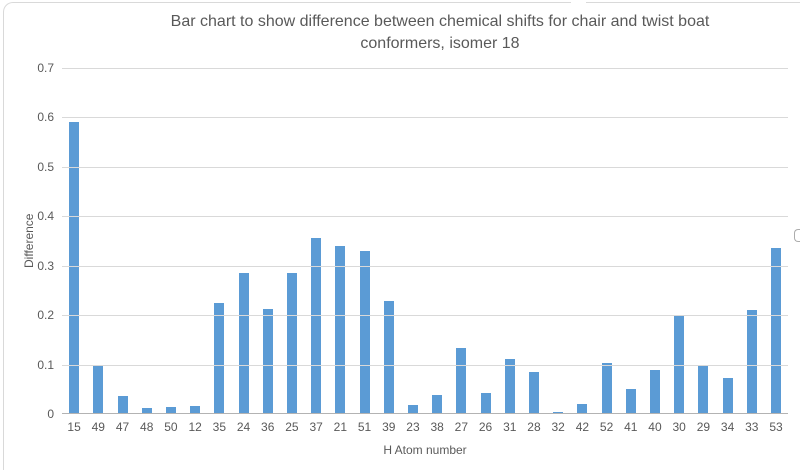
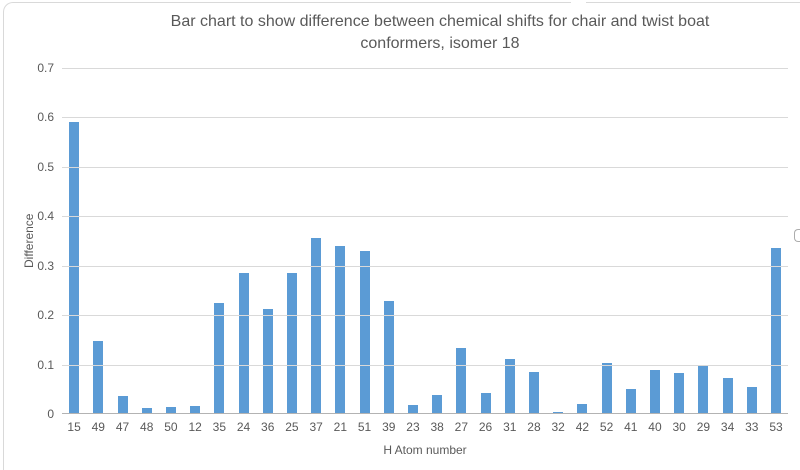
49: 0.10 -> 0.15
30: 0.20 -> 0.08
33: 0.21 -> 0.05
